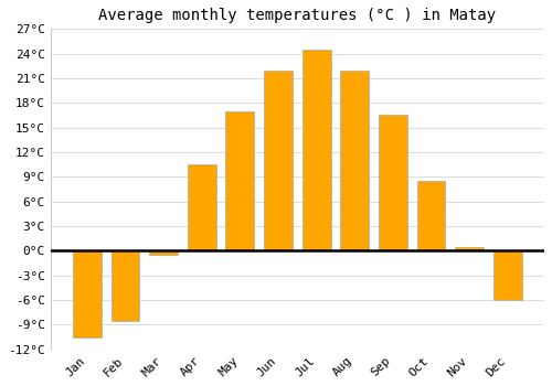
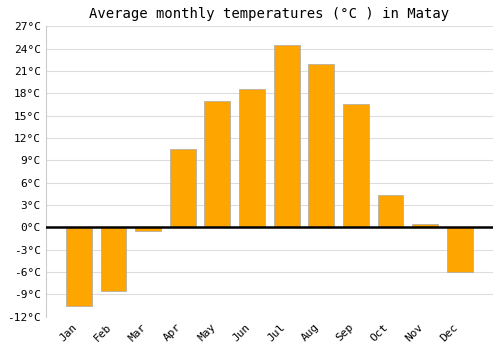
Jun: 22.0°C -> 18.6°C
Oct: 8.5°C -> 4.4°C
